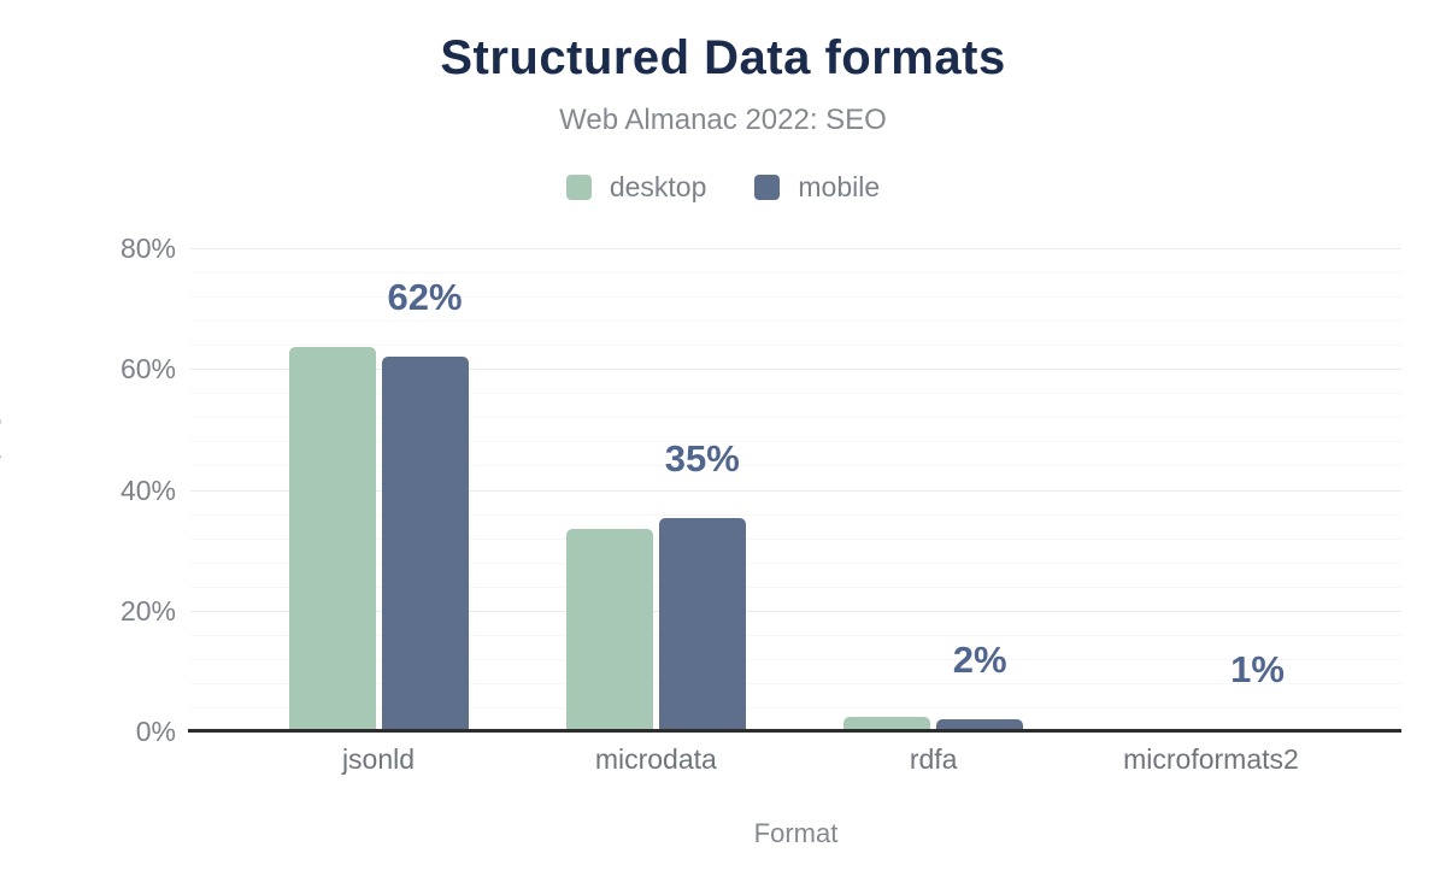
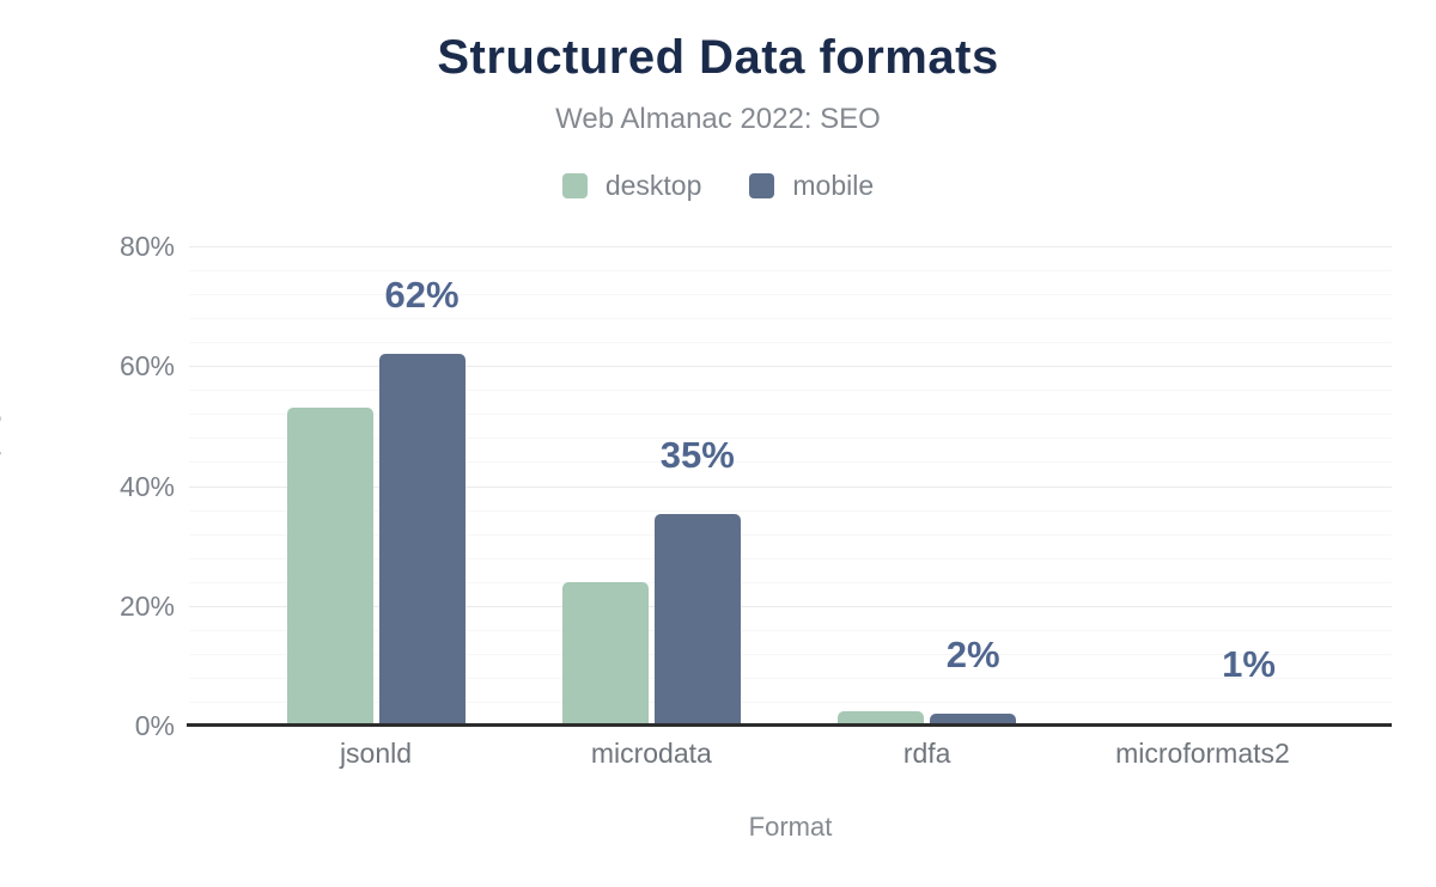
desktop/jsonld: 64% -> 53%
desktop/microdata: 34% -> 24%
